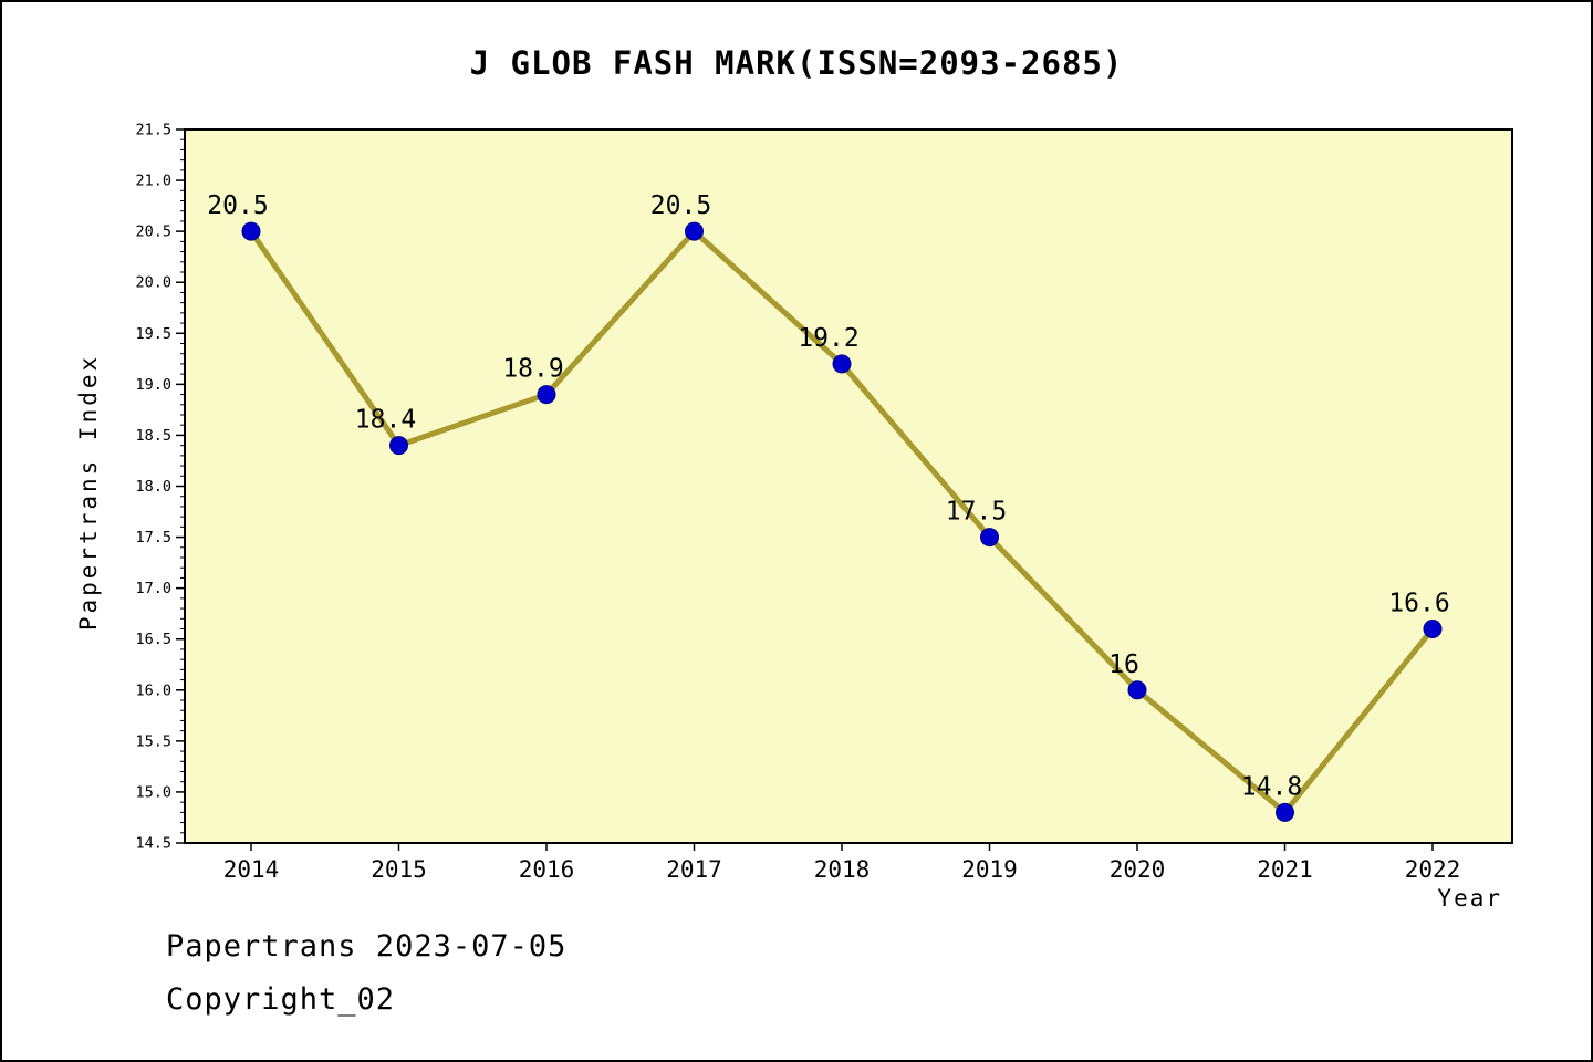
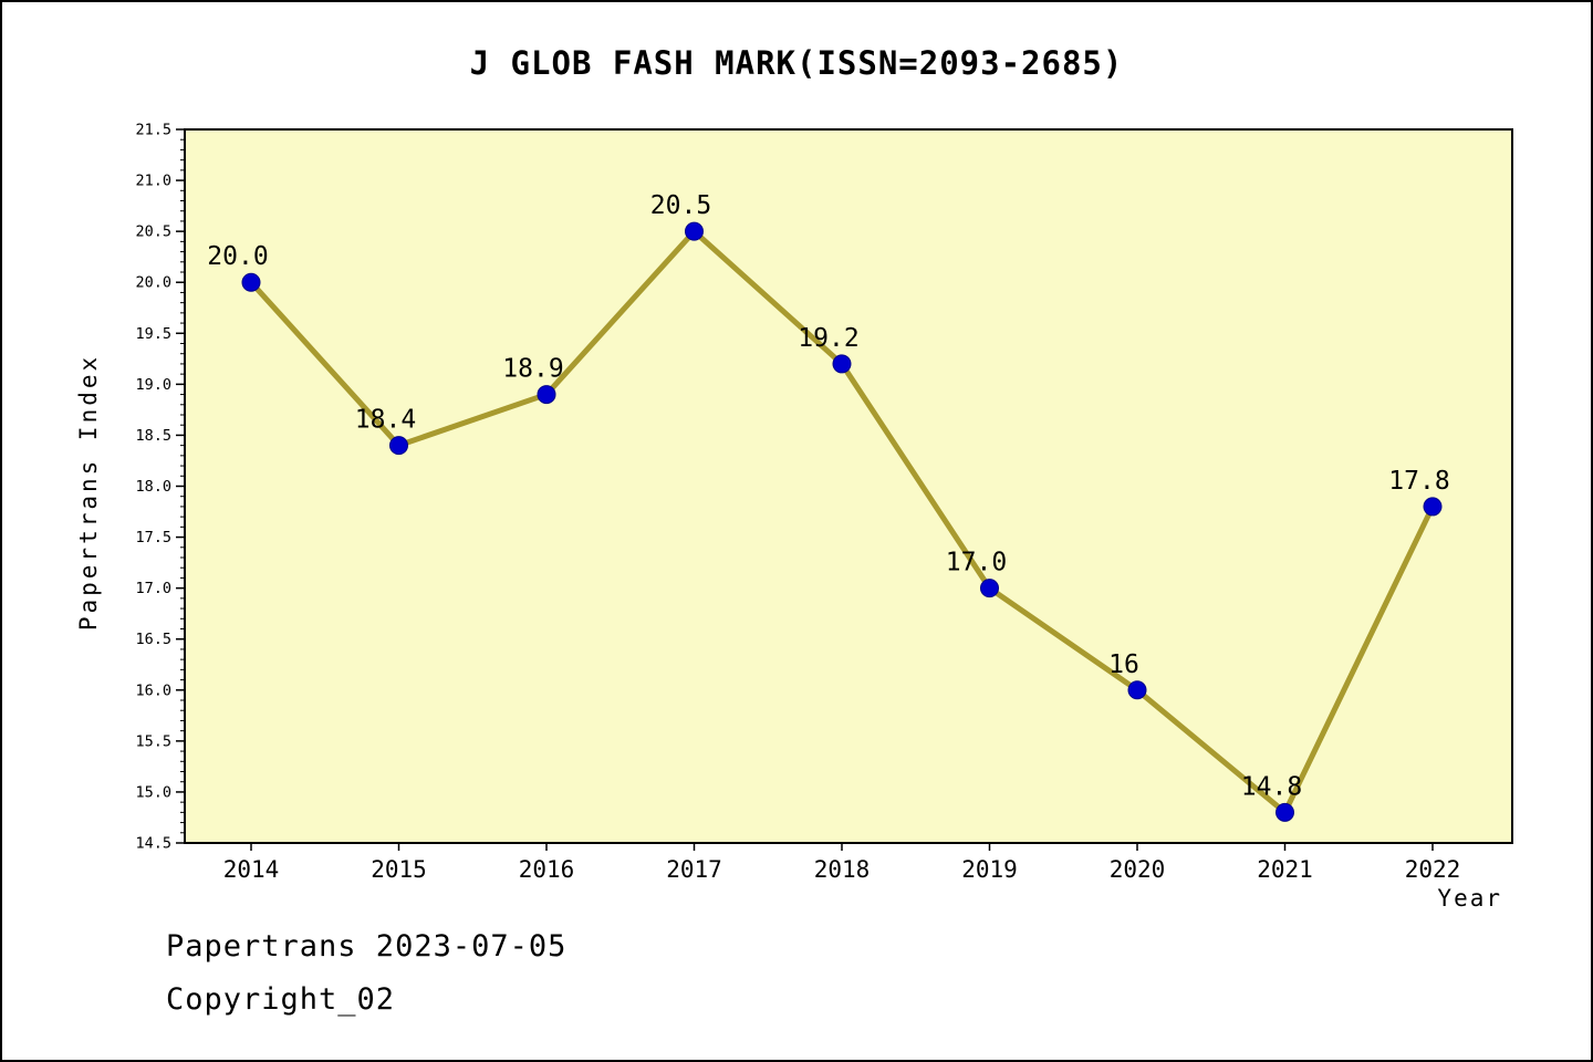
2014: 20.5 -> 20.0
2019: 17.5 -> 17.0
2022: 16.6 -> 17.8
